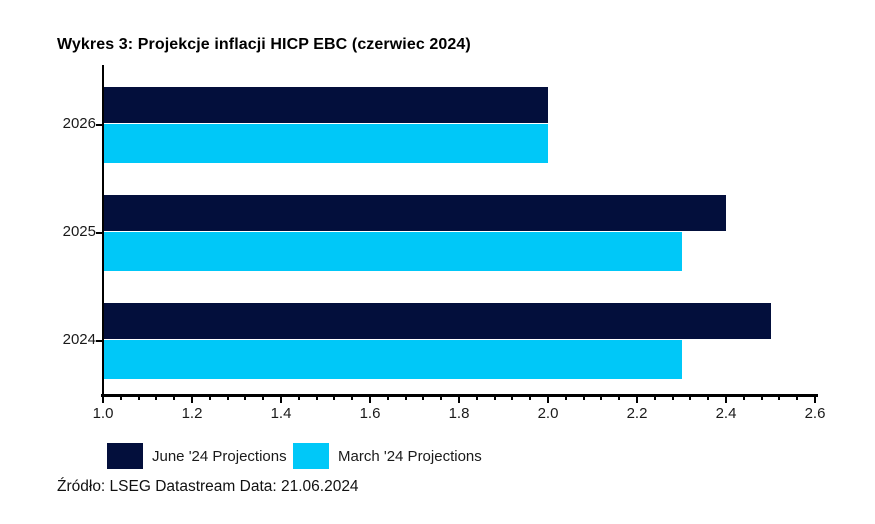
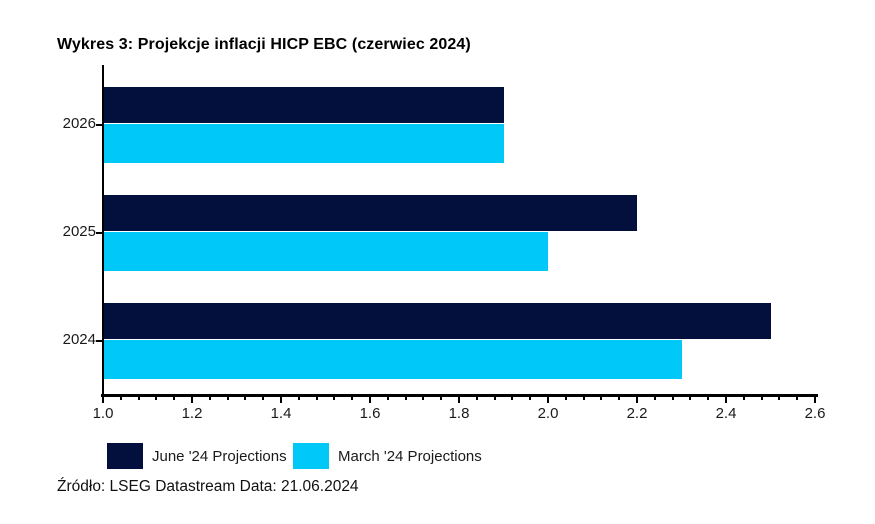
June '24 Projections/2026: 2.0 -> 1.9
March '24 Projections/2026: 2.0 -> 1.9
June '24 Projections/2025: 2.4 -> 2.2
March '24 Projections/2025: 2.3 -> 2.0
